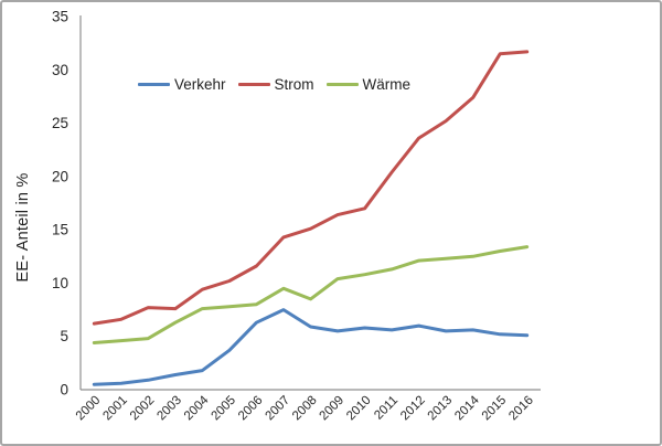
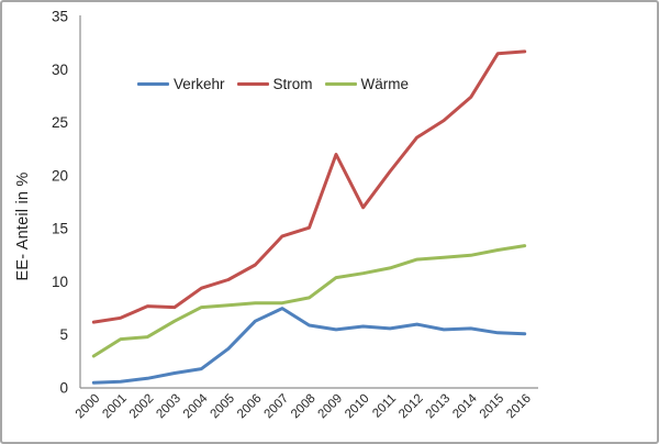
Wärme/2000: 4 -> 3
Wärme/2007: 10 -> 8
Strom/2009: 16 -> 22
